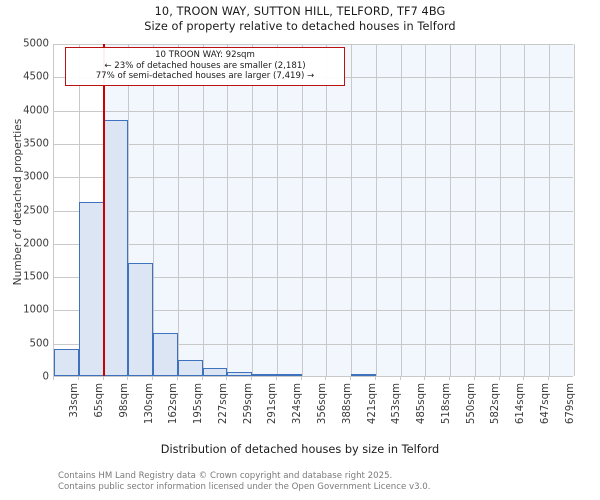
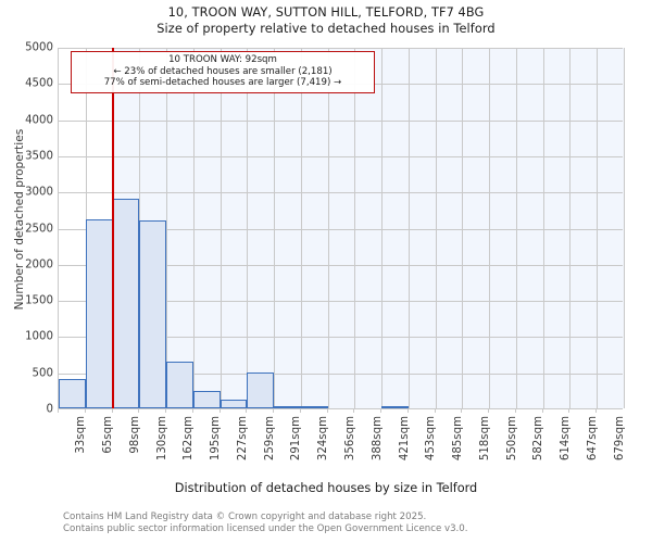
98sqm: 3800 -> 2900
130sqm: 1700 -> 2600
259sqm: 100 -> 500
